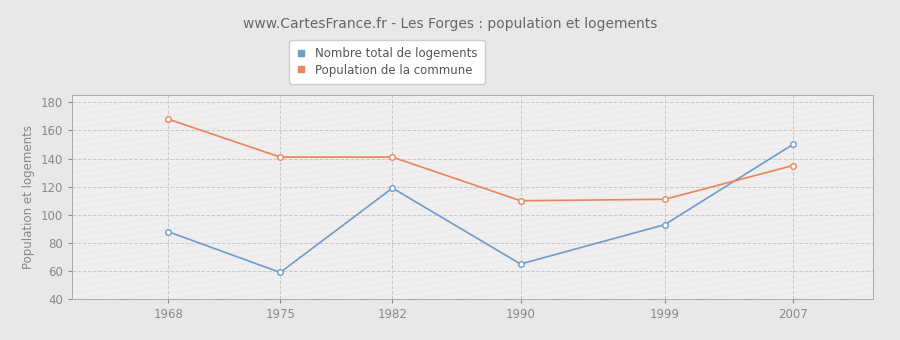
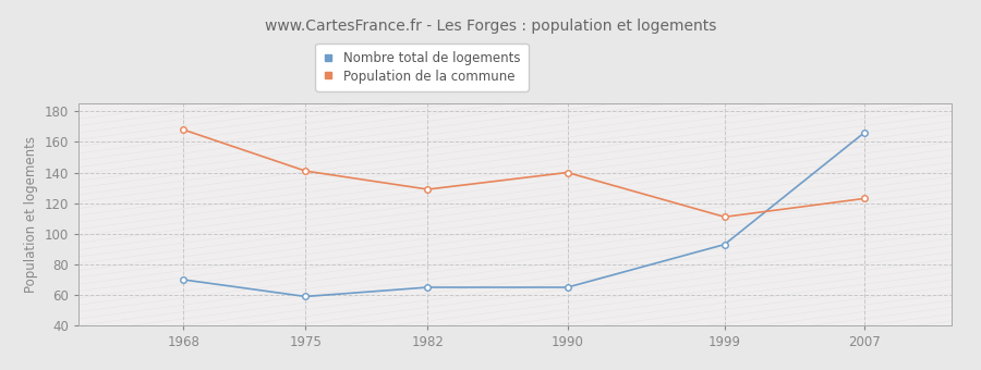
Nombre total de logements/1968: 88 -> 70
Nombre total de logements/1982: 119 -> 65
Population de la commune/1982: 141 -> 129
Population de la commune/1990: 110 -> 140
Nombre total de logements/2007: 150 -> 166
Population de la commune/2007: 135 -> 123
